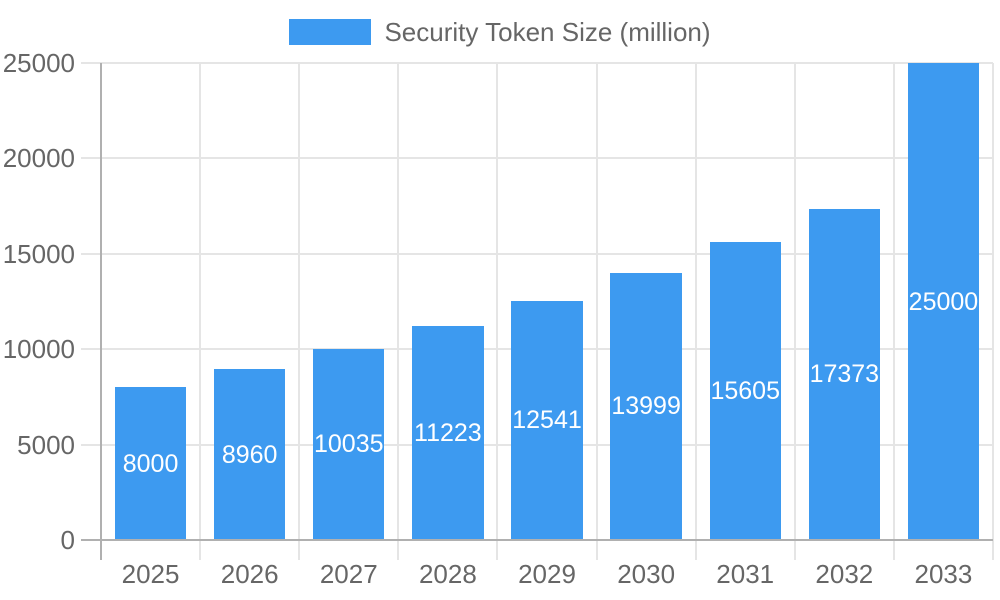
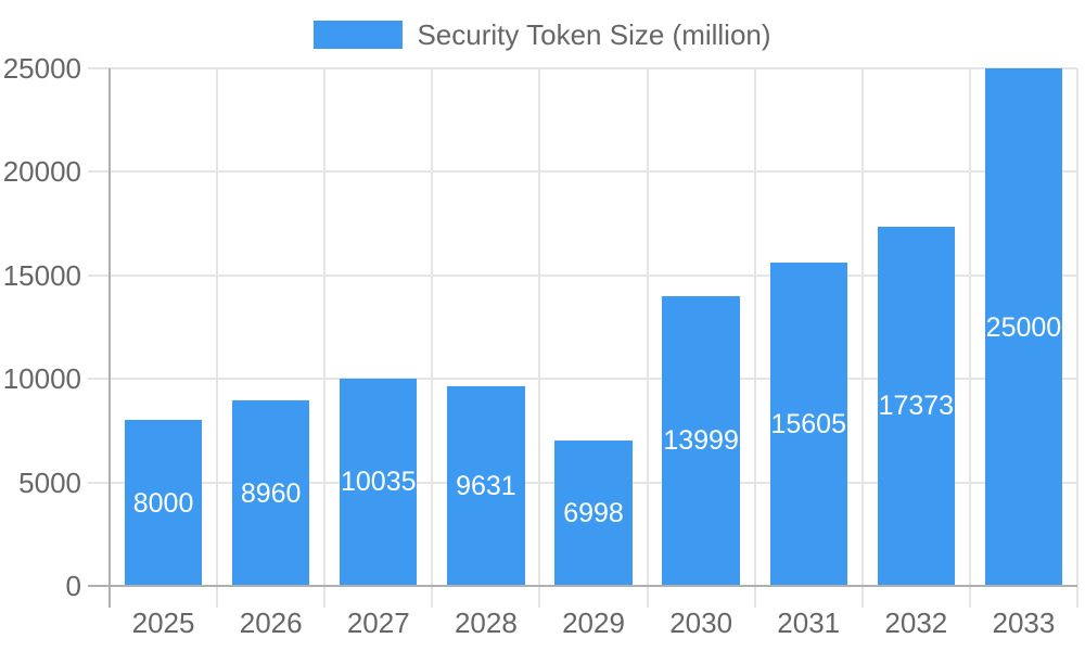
2028: 11223 -> 9631
2029: 12541 -> 6998
